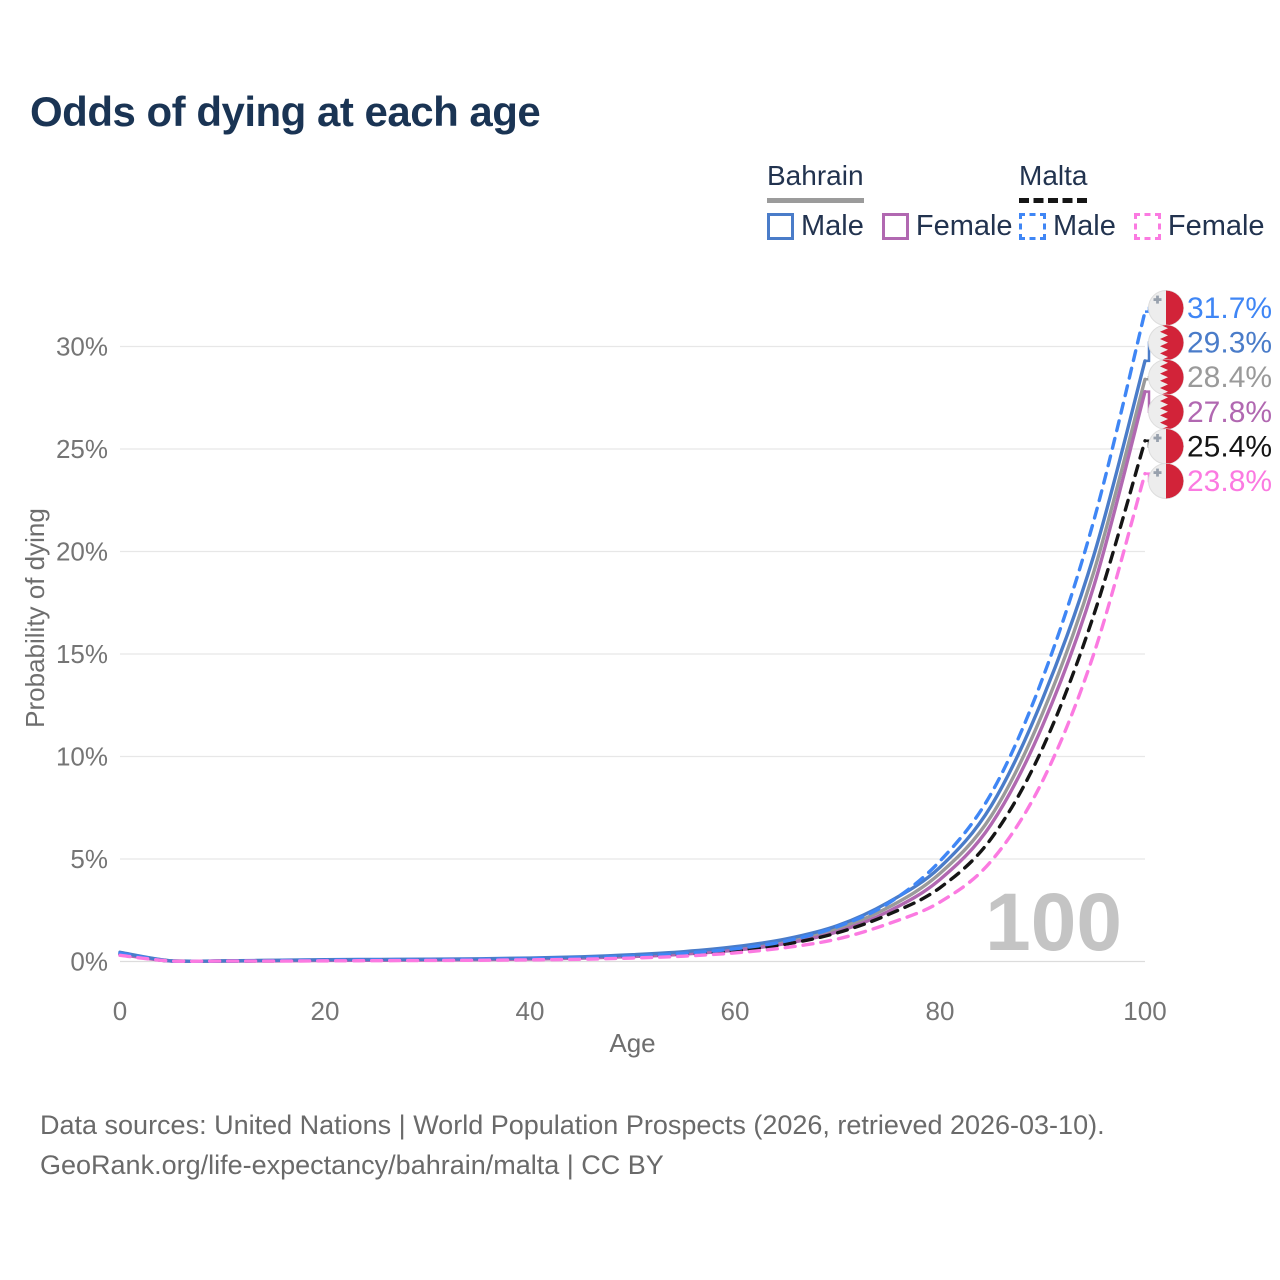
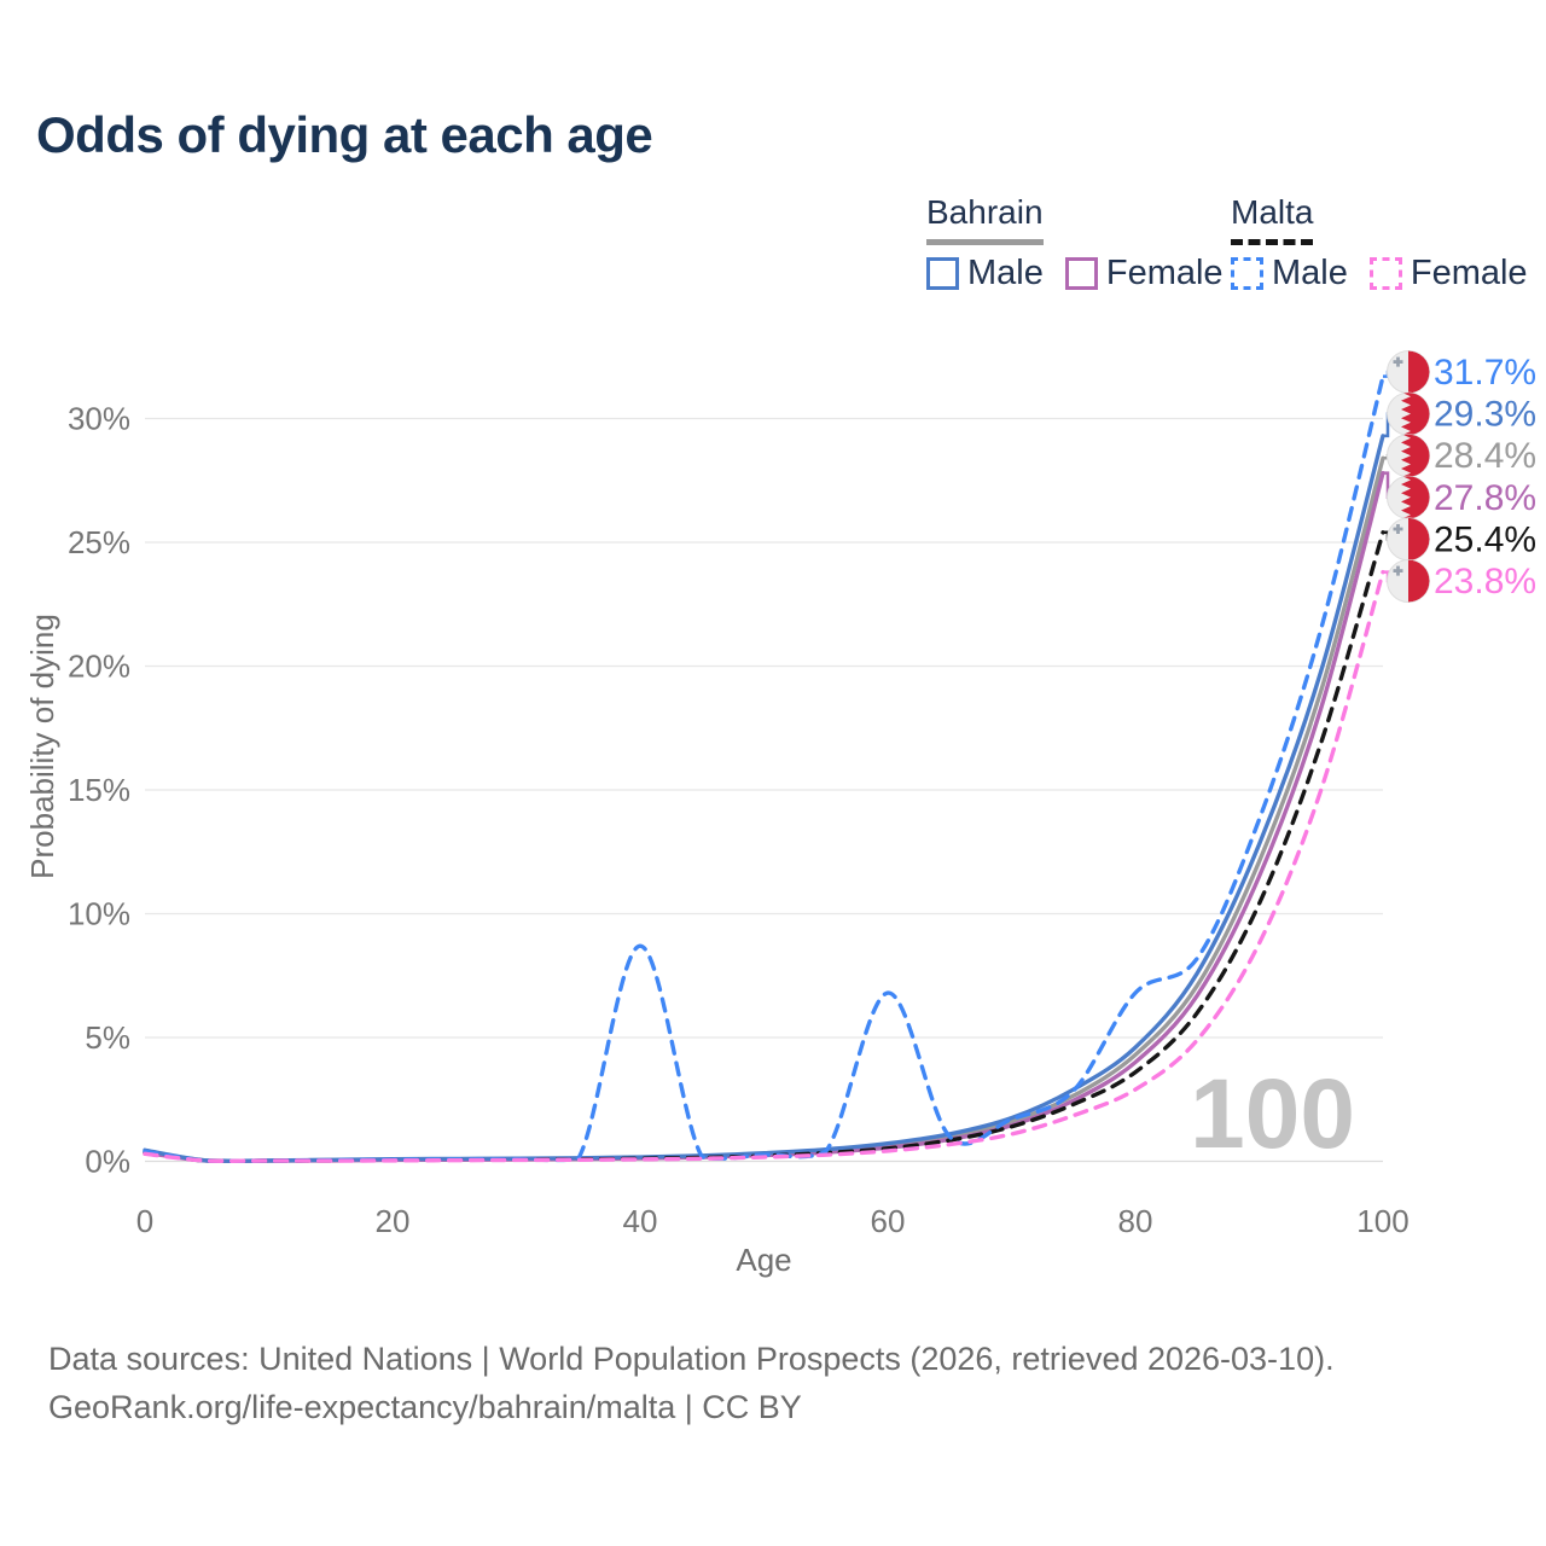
Malta Male/40: 0.1% -> 8.7%
Malta Male/60: 0.6% -> 6.8%
Malta Male/80: 4.9% -> 6.8%
